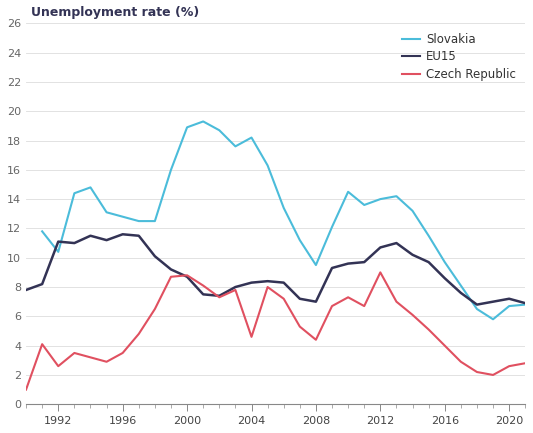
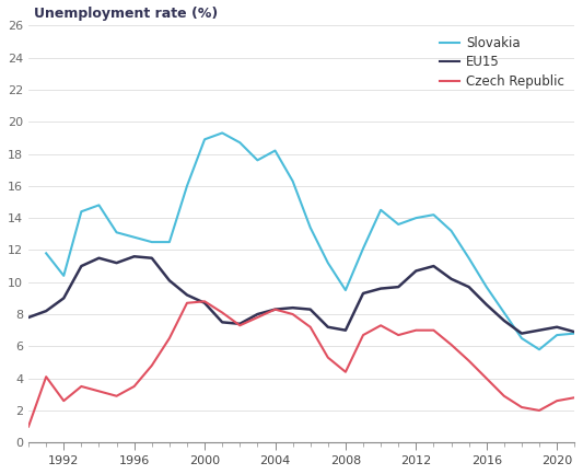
EU15/1992: 11.1 -> 9.0
Czech Republic/2004: 4.6 -> 8.3
Czech Republic/2012: 9.0 -> 7.0
